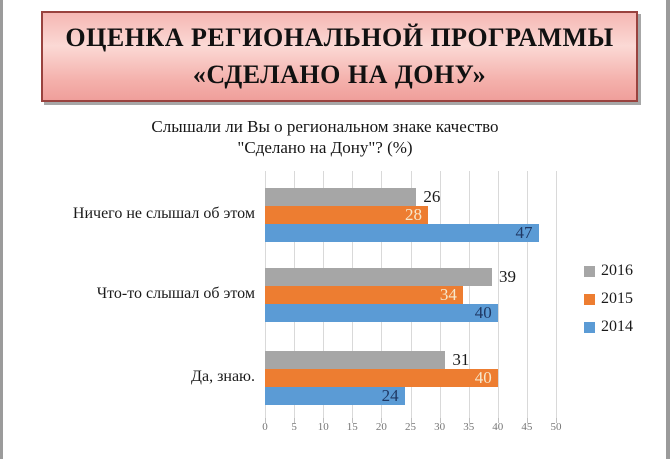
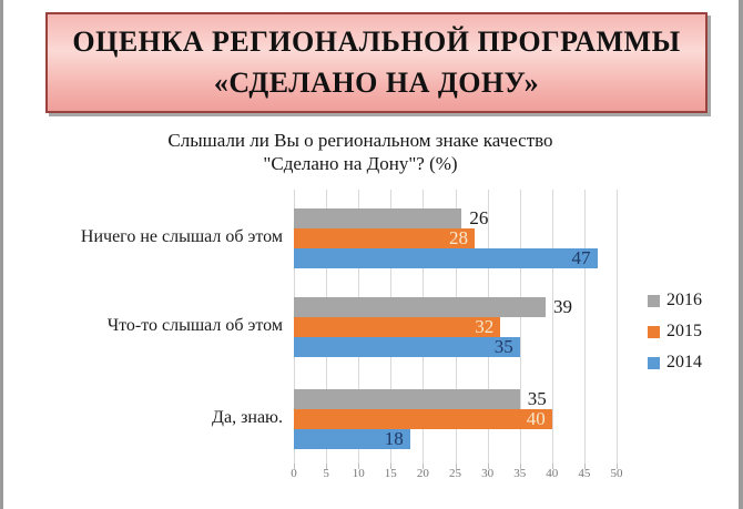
2015/Что-то слышал об этом: 34 -> 32
2014/Что-то слышал об этом: 40 -> 35
2016/Да, знаю.: 31 -> 35
2014/Да, знаю.: 24 -> 18
